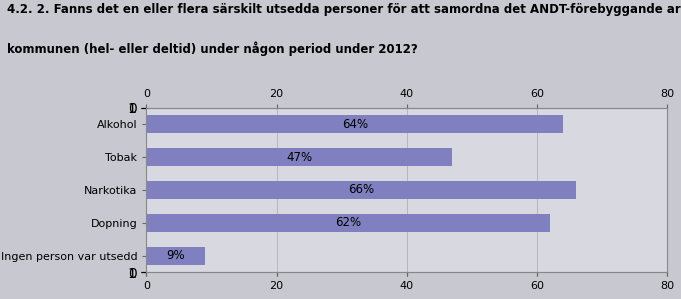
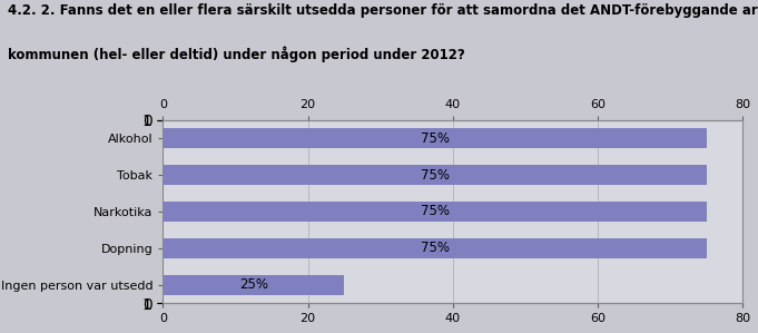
Alkohol: 64% -> 75%
Tobak: 47% -> 75%
Narkotika: 66% -> 75%
Dopning: 62% -> 75%
Ingen person var utsedd: 9% -> 25%
